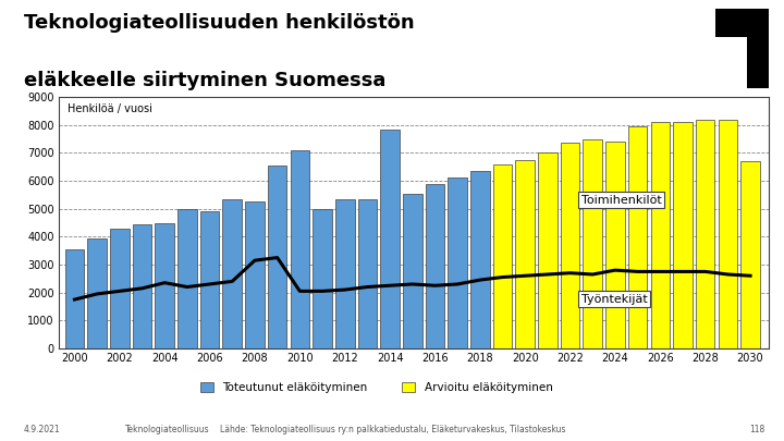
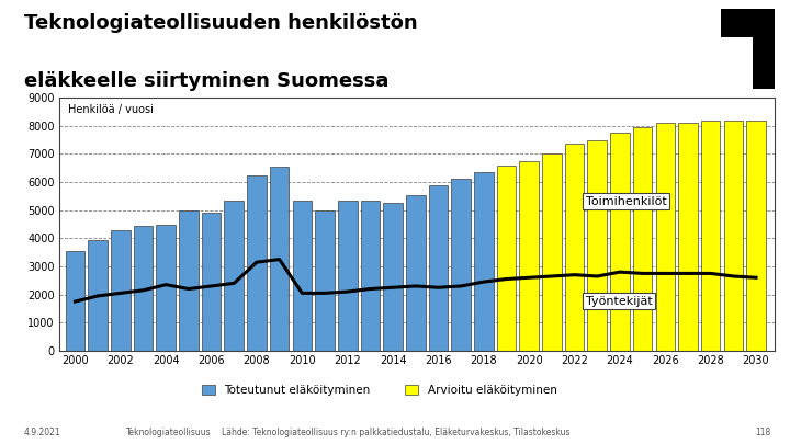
Toteutunut eläköityminen/2008: 5250 -> 6250
Toteutunut eläköityminen/2010: 7100 -> 5350
Toteutunut eläköityminen/2014: 7850 -> 5250
Arvioitu eläköityminen/2024: 7400 -> 7750
Arvioitu eläköityminen/2030: 6700 -> 8200
